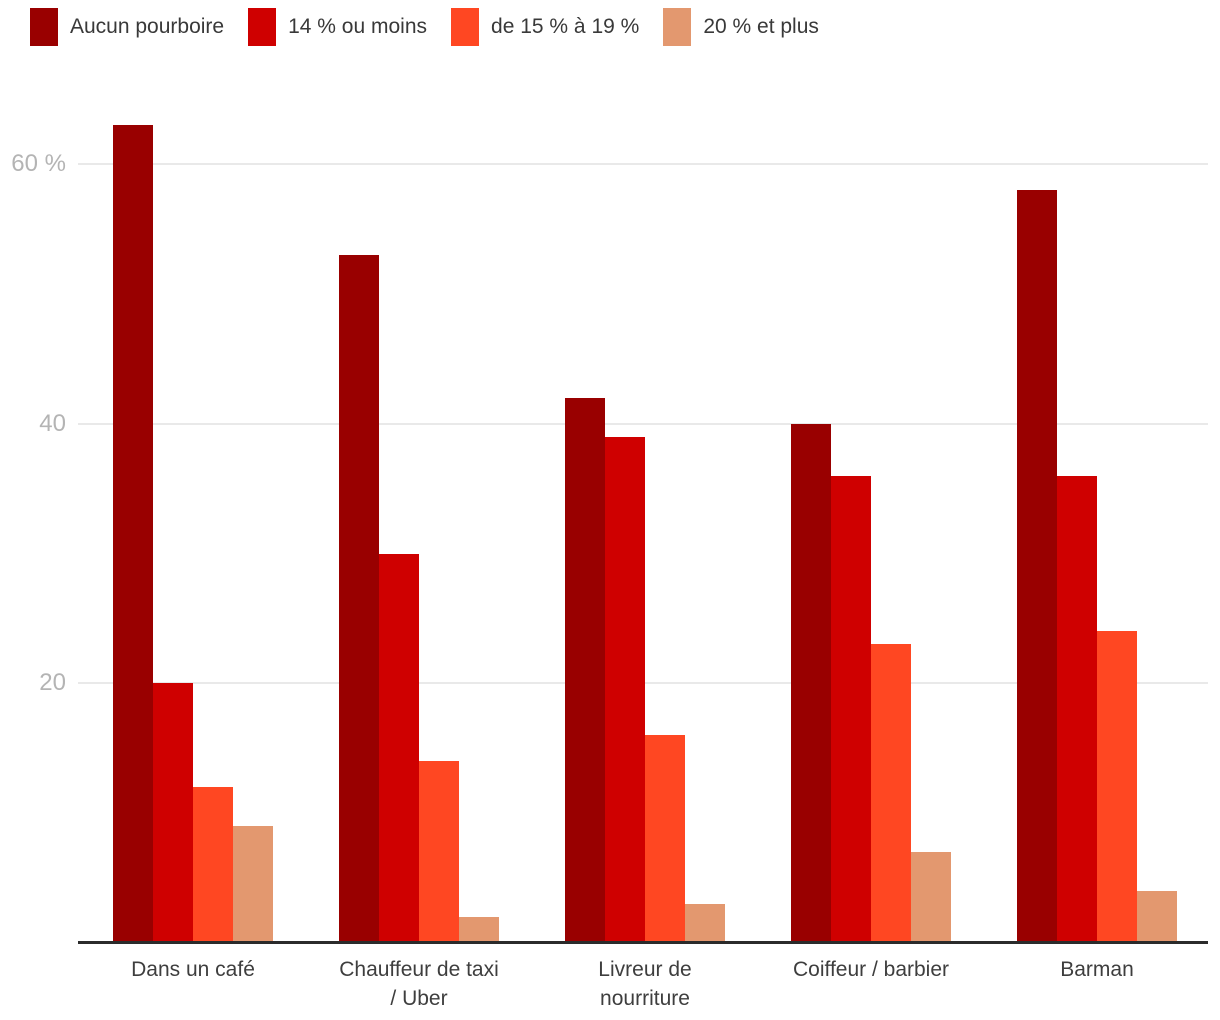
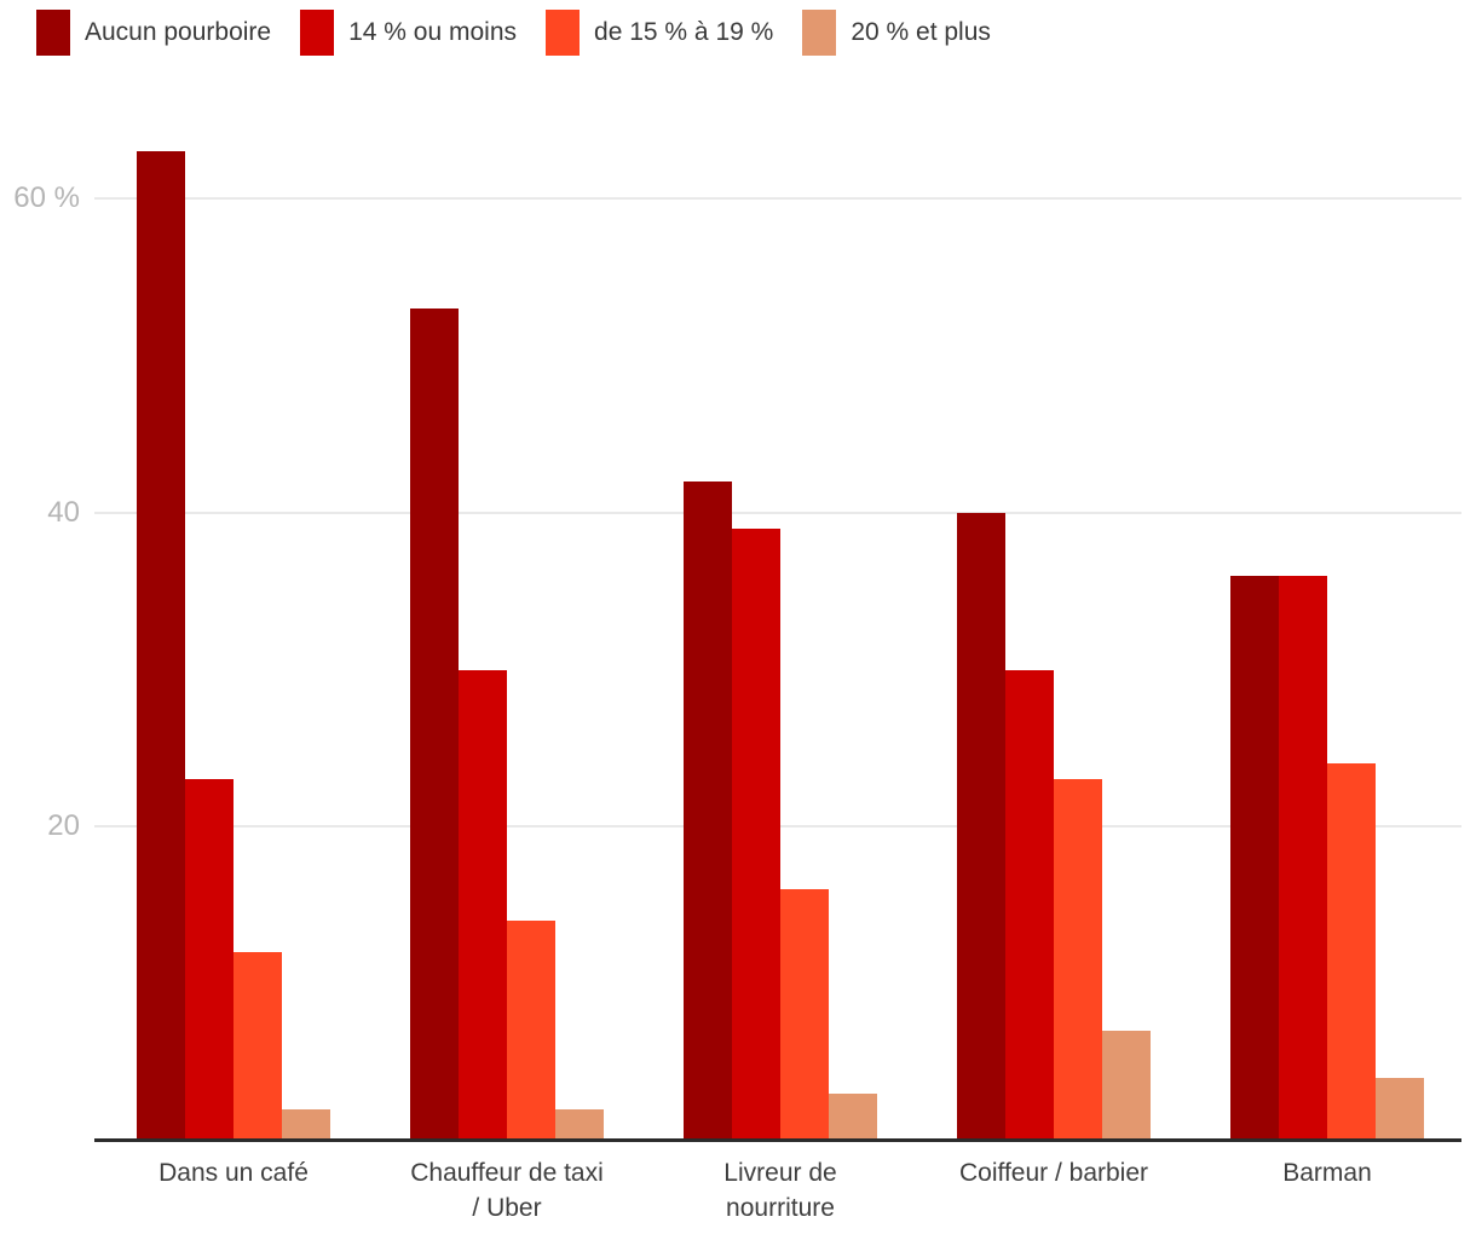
14 % ou moins/Dans un café: 20% -> 23%
20 % et plus/Dans un café: 9% -> 2%
14 % ou moins/Coiffeur / barbier: 36% -> 30%
Aucun pourboire/Barman: 58% -> 36%
